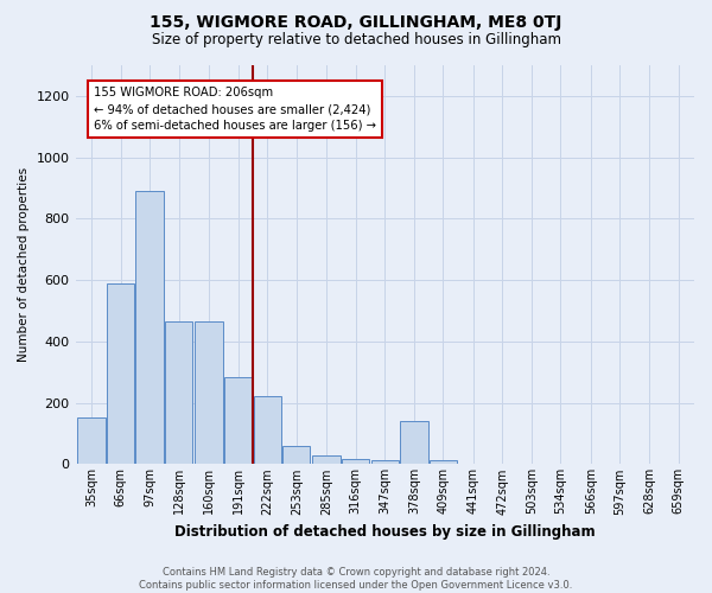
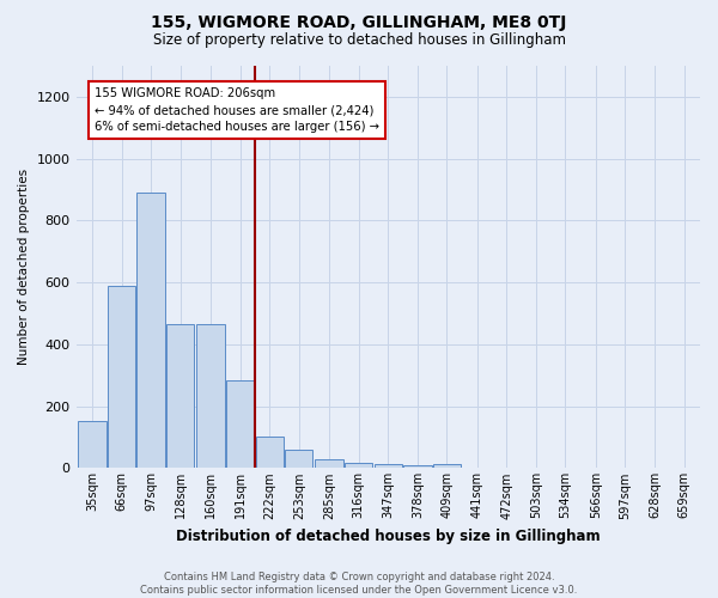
222sqm: 220 -> 103
378sqm: 140 -> 10
